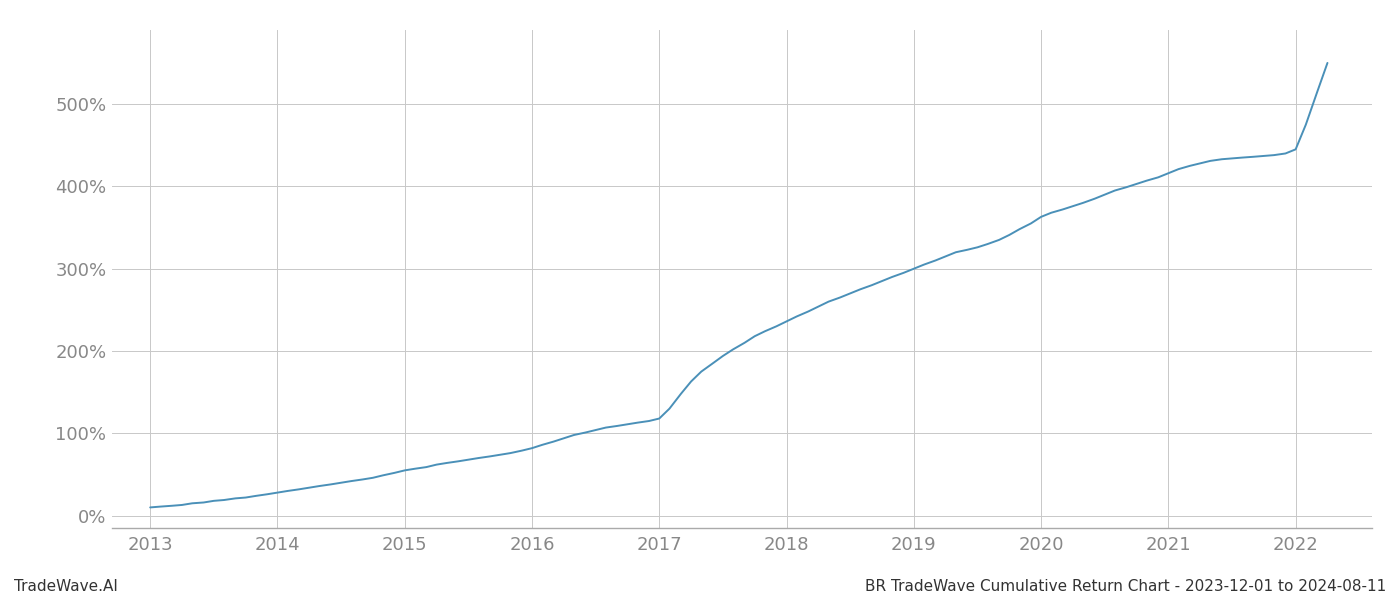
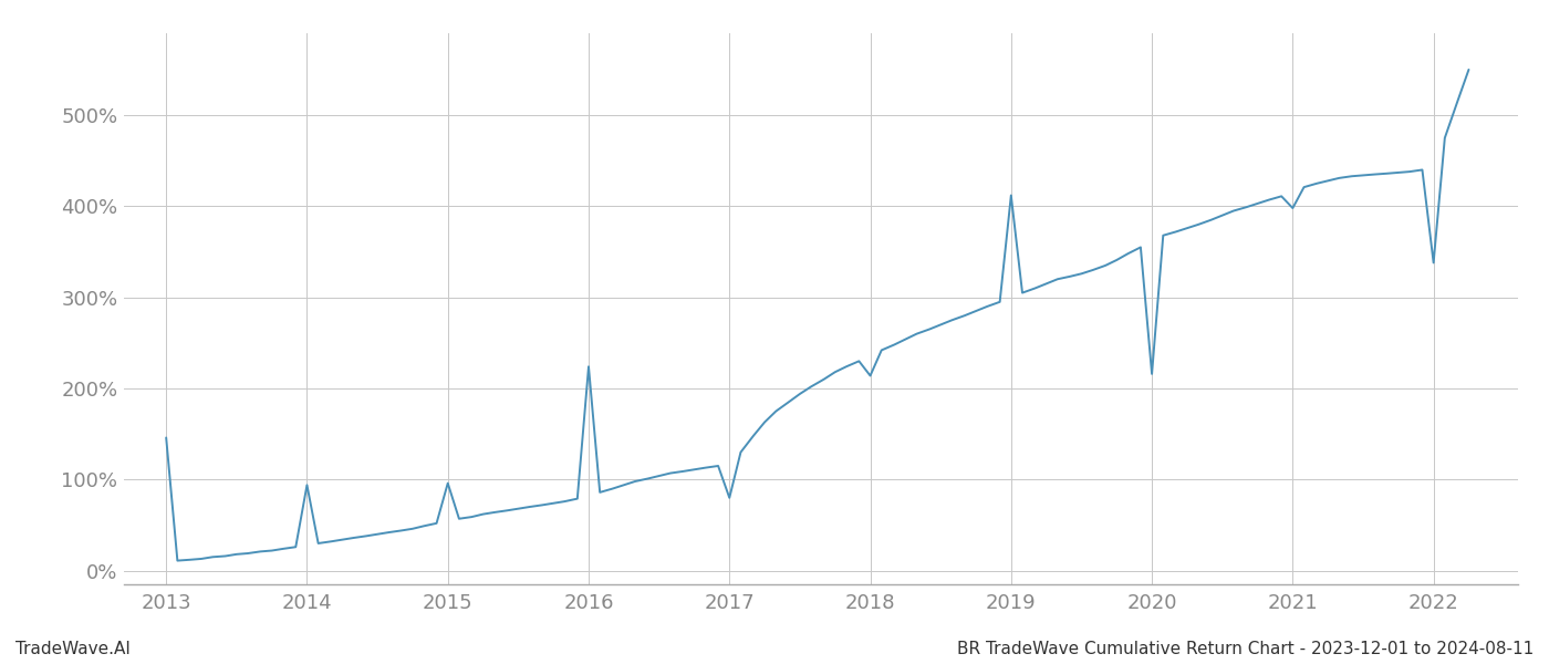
2013: 10% -> 146%
2014: 28% -> 94%
2015: 55% -> 96%
2016: 82% -> 224%
2017: 118% -> 80%
2018: 236% -> 214%
2019: 300% -> 412%
2020: 363% -> 216%
2021: 416% -> 398%
2022: 445% -> 338%
